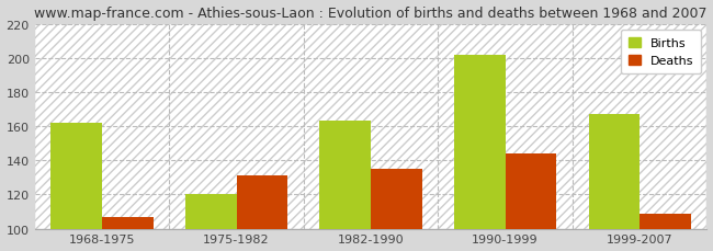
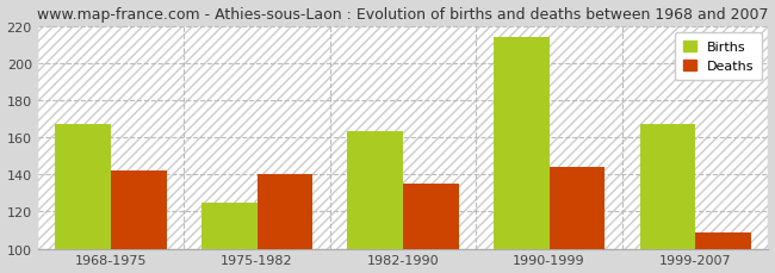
Births/1968-1975: 162 -> 167
Deaths/1968-1975: 107 -> 142
Births/1975-1982: 120 -> 125
Deaths/1975-1982: 131 -> 140
Births/1990-1999: 202 -> 214
